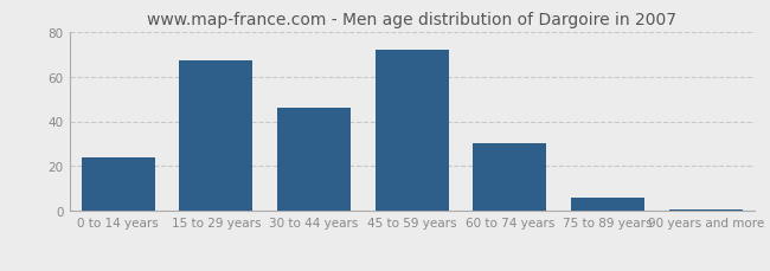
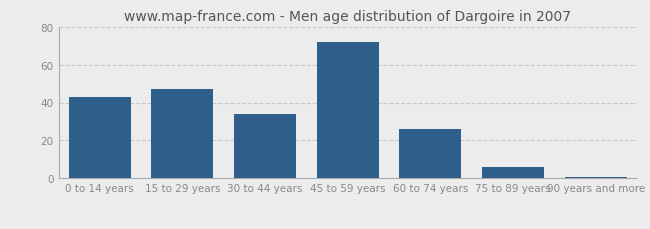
0 to 14 years: 24 -> 43
15 to 29 years: 67 -> 47
30 to 44 years: 46 -> 34
60 to 74 years: 30 -> 26
